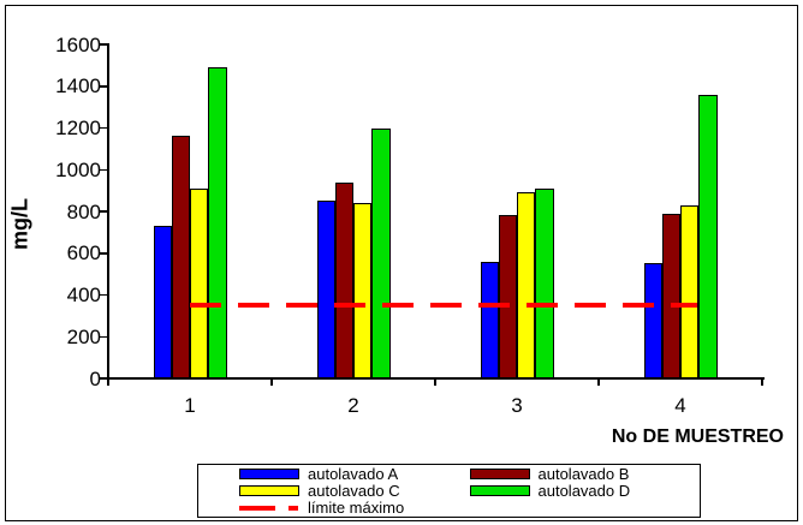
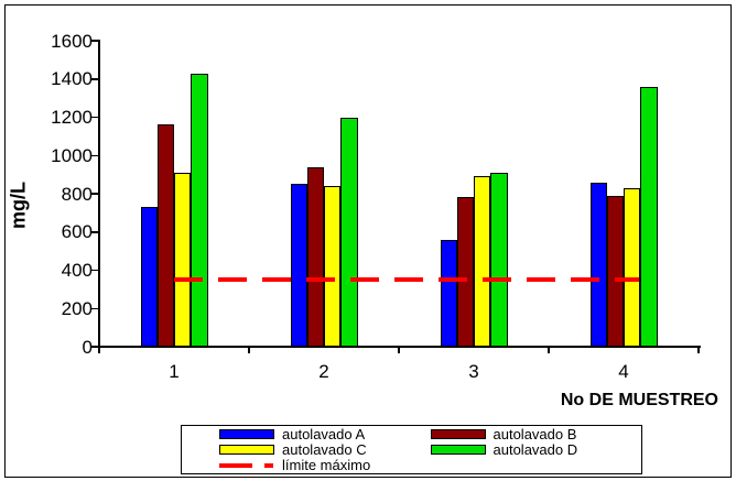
autolavado D/1: 1490 -> 1430
autolavado A/4: 550 -> 860
